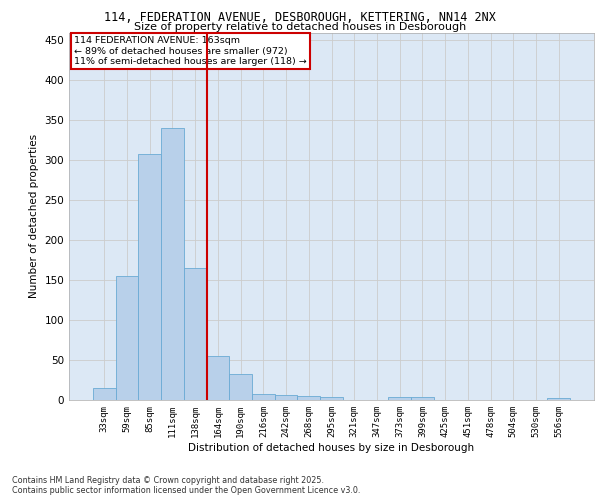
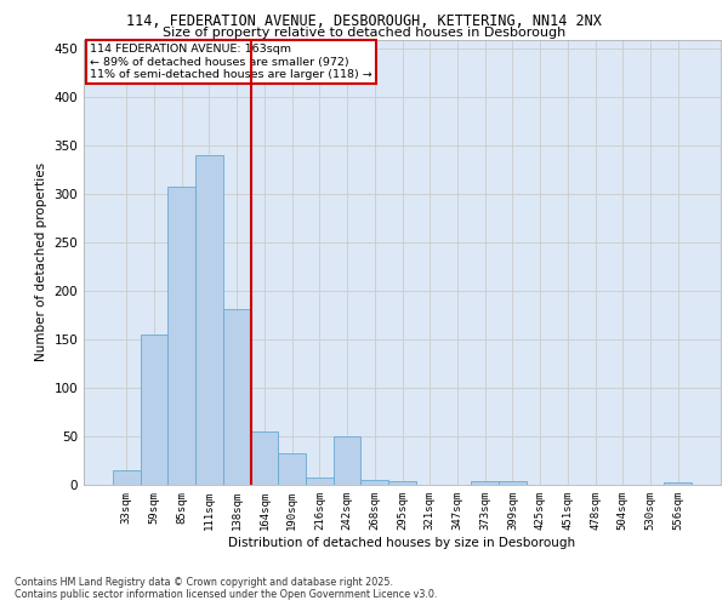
138sqm: 165 -> 182
242sqm: 6 -> 50
